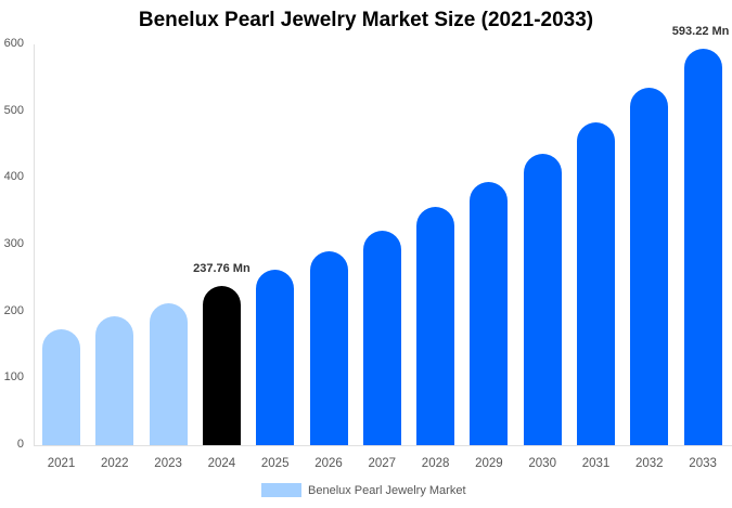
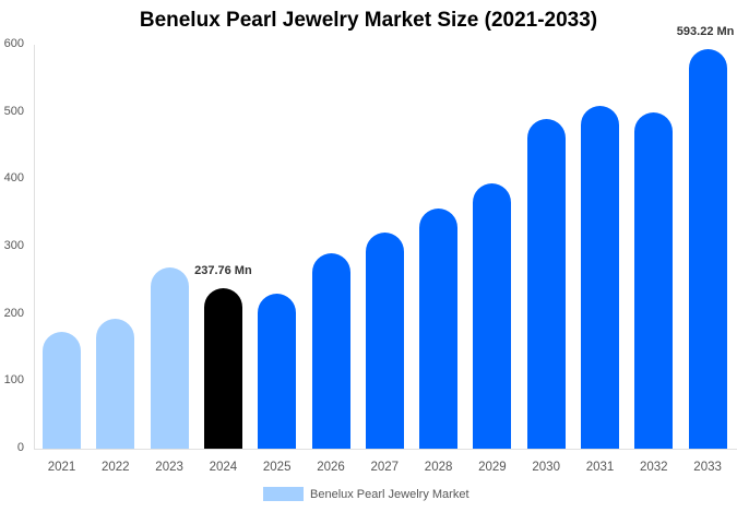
2023: 210 -> 270
2025: 260 -> 230
2030: 440 -> 490
2031: 480 -> 510
2032: 540 -> 500
